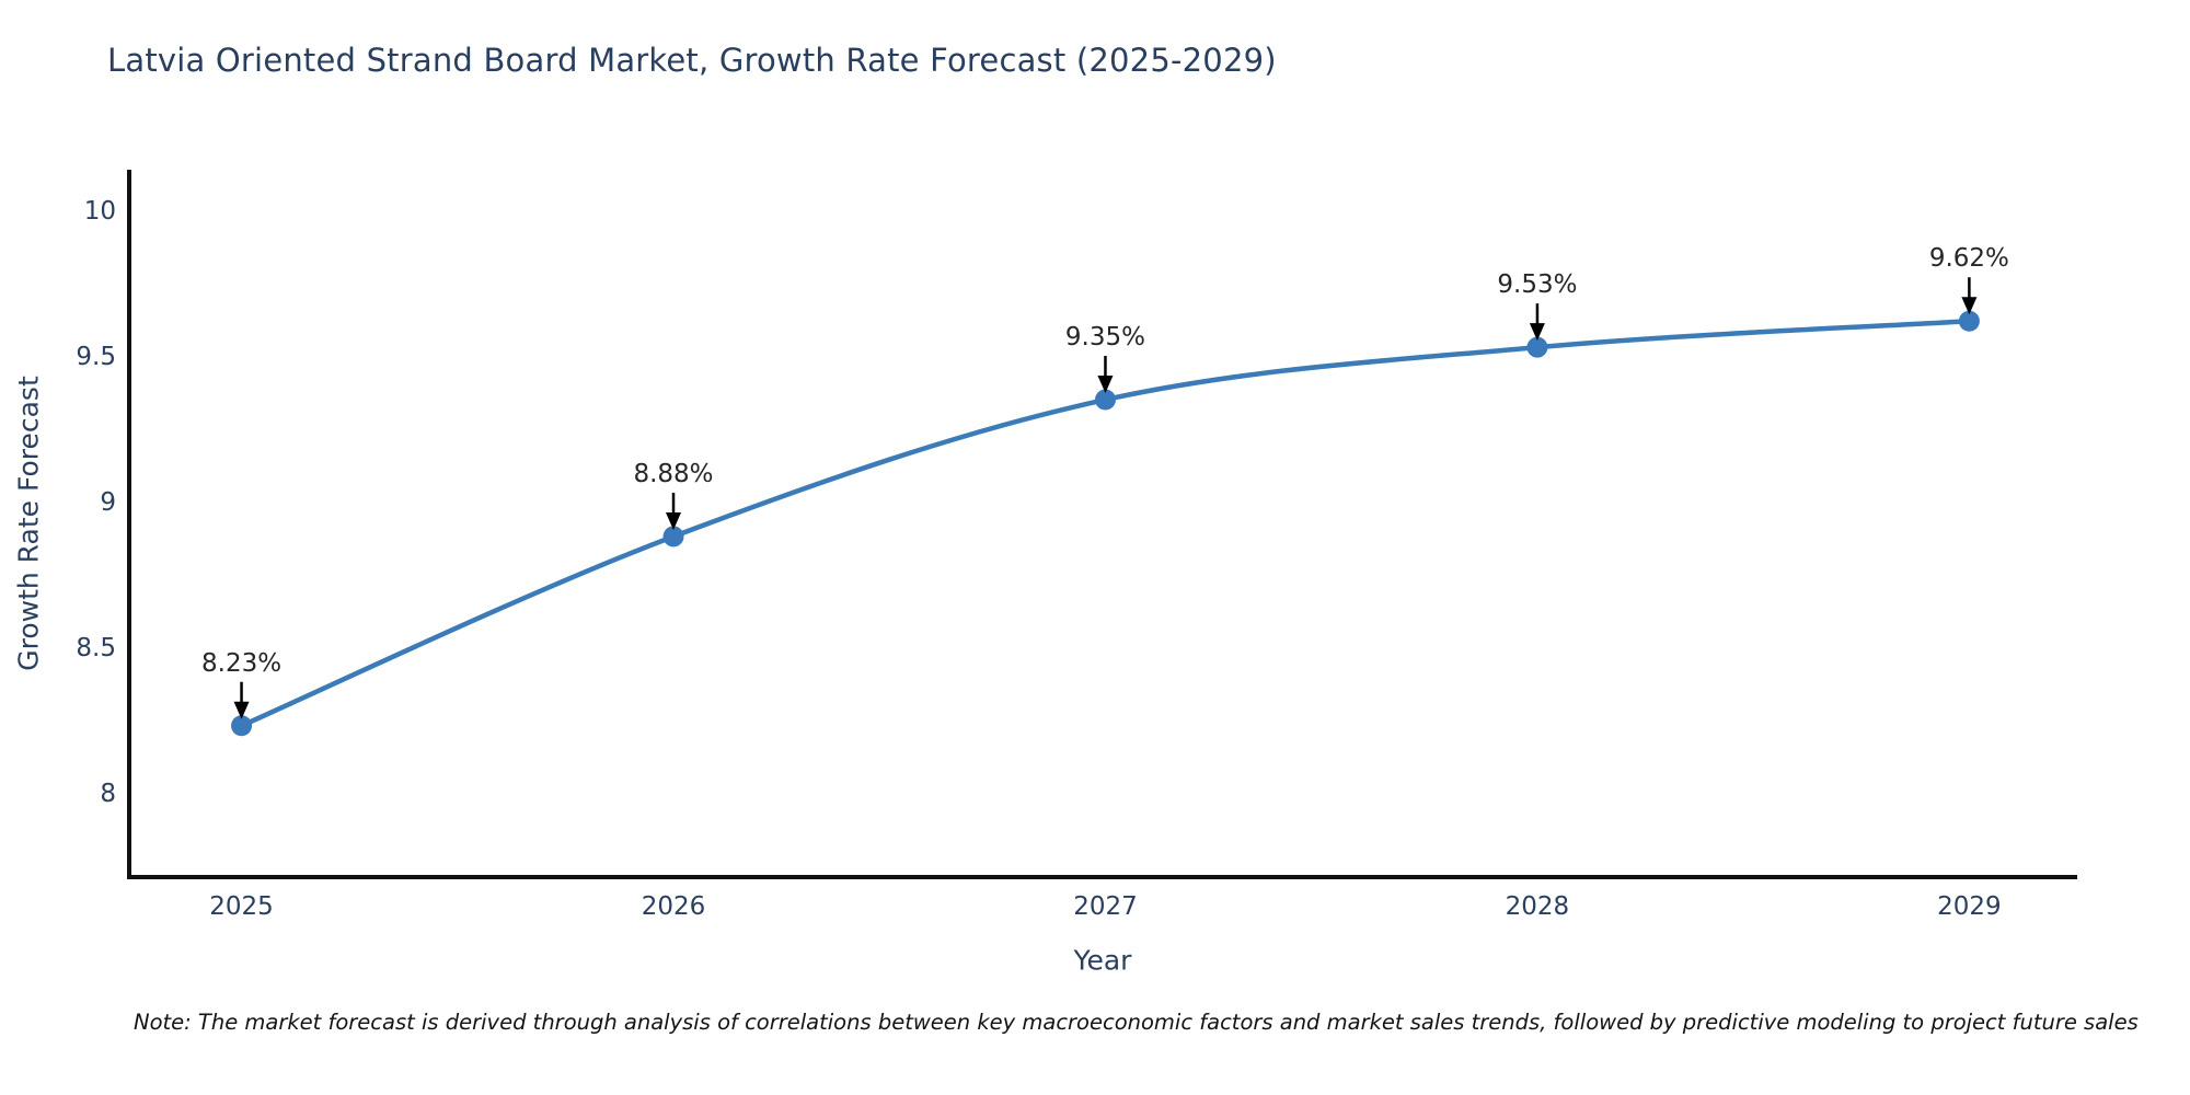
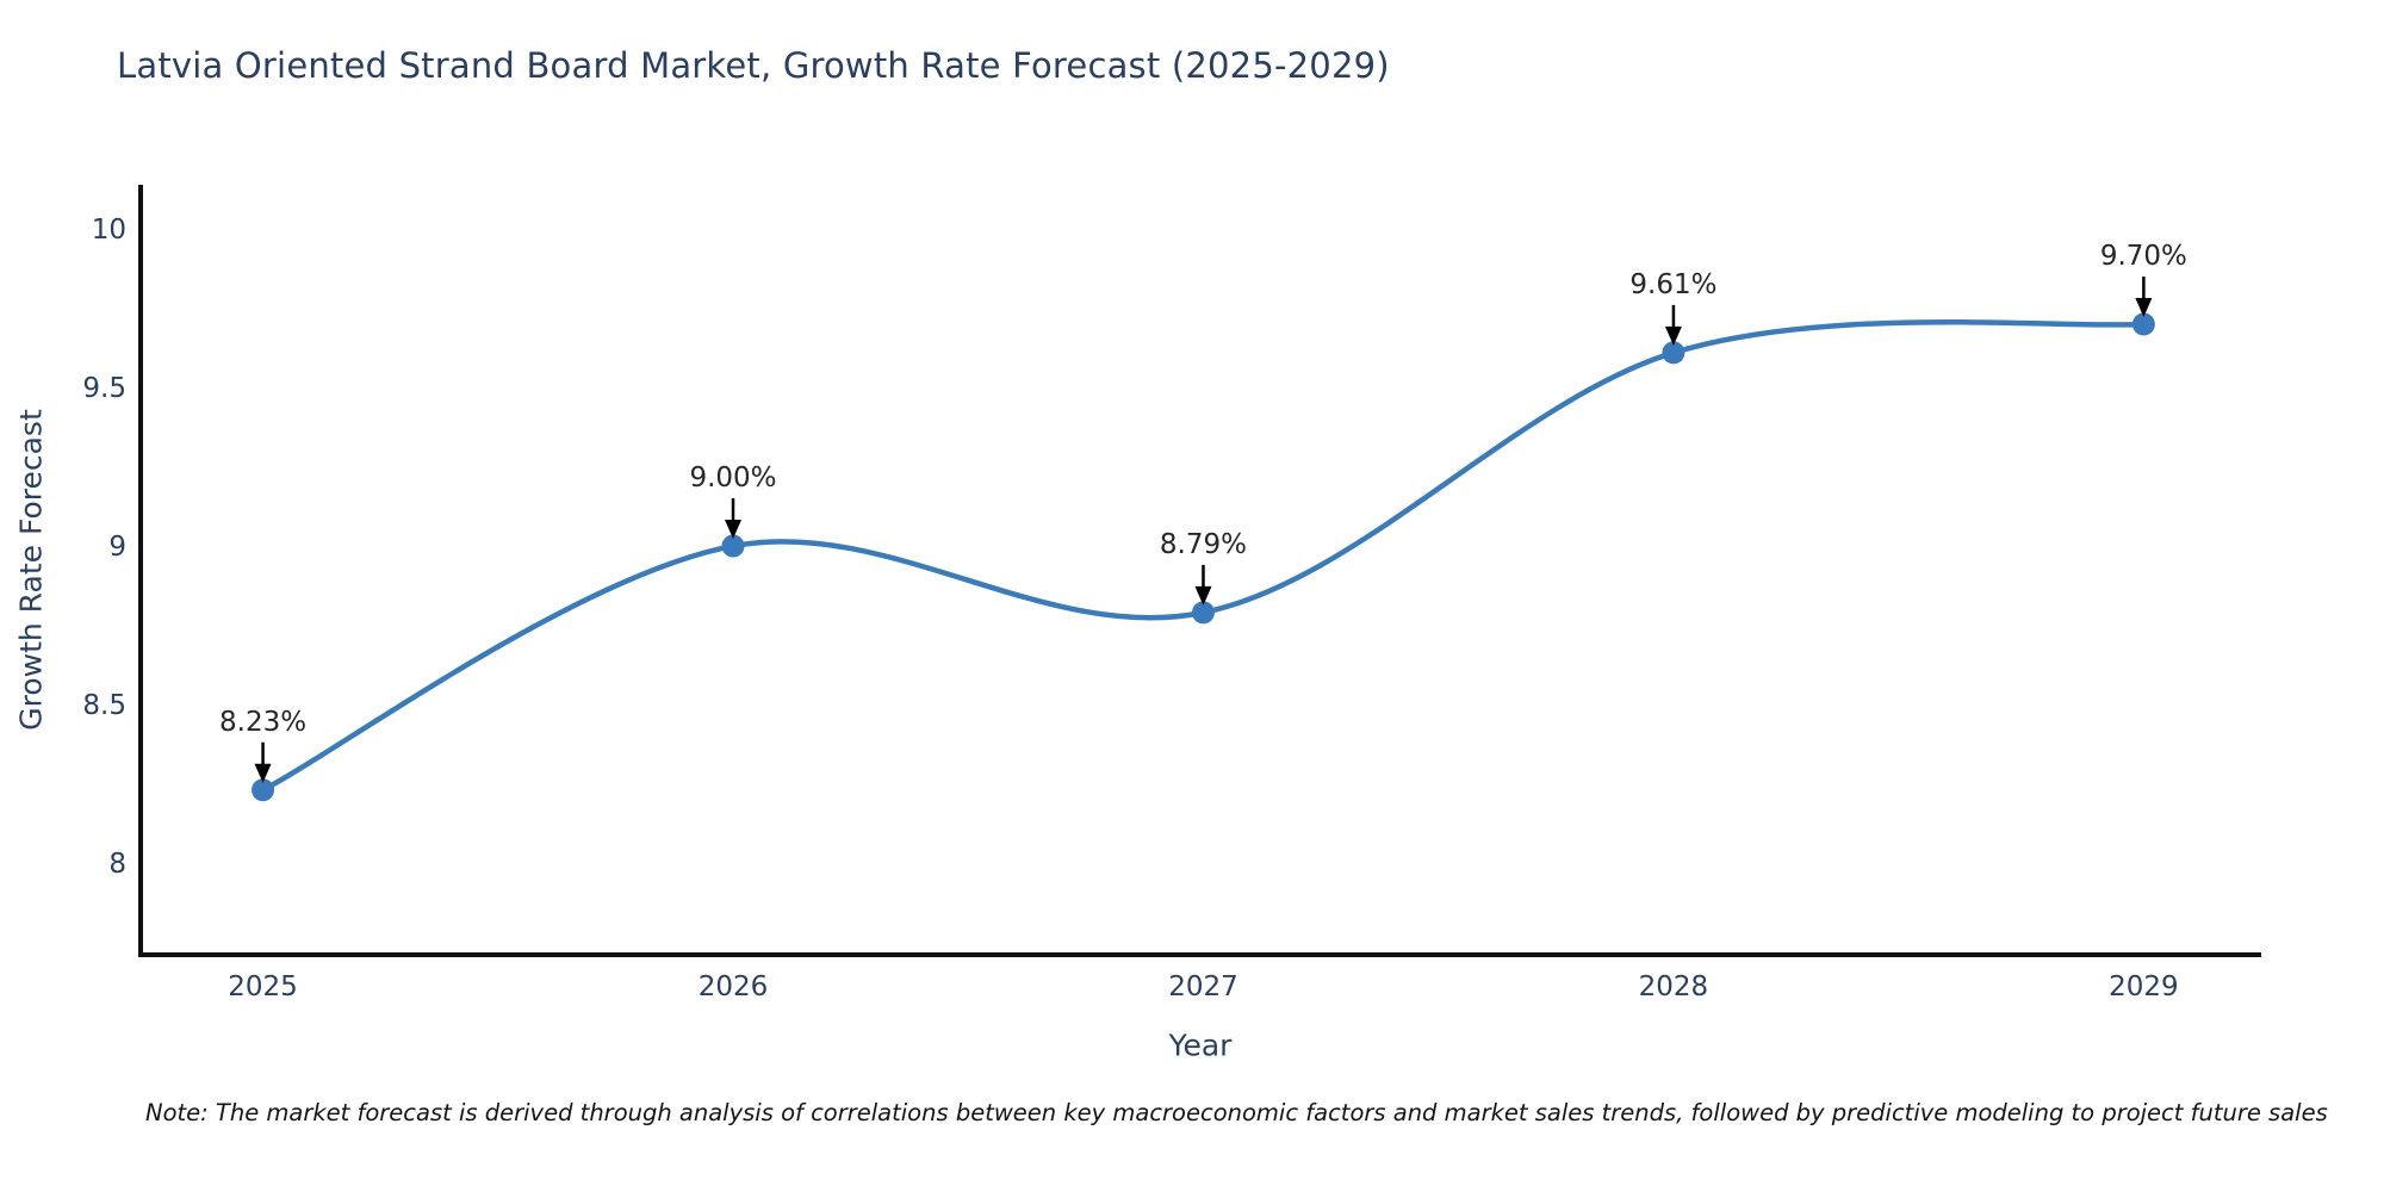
2026: 8.88% -> 9.00%
2027: 9.35% -> 8.79%
2028: 9.53% -> 9.61%
2029: 9.62% -> 9.70%
